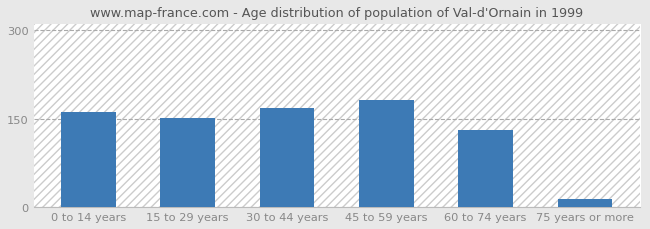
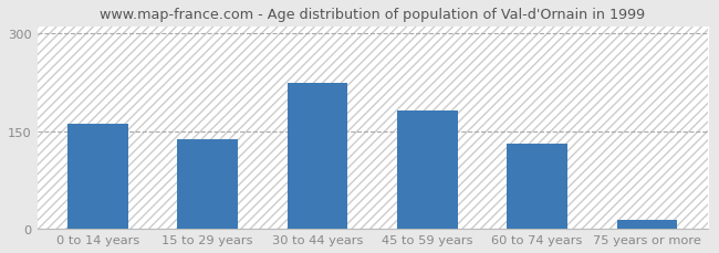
15 to 29 years: 152 -> 138
30 to 44 years: 168 -> 224
